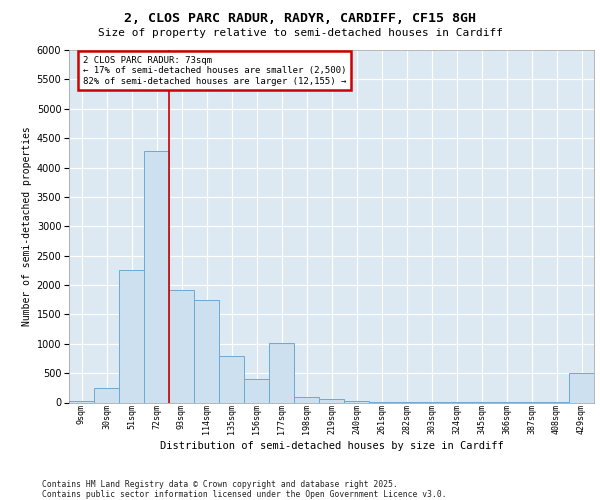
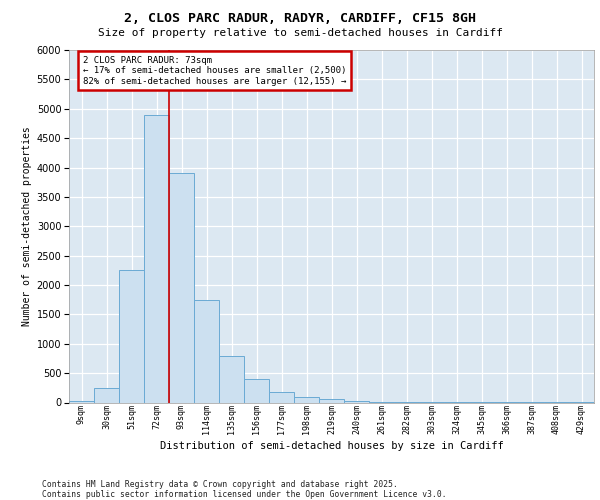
72sqm: 4280 -> 4900
93sqm: 1920 -> 3900
177sqm: 1020 -> 180
429sqm: 500 -> 0
